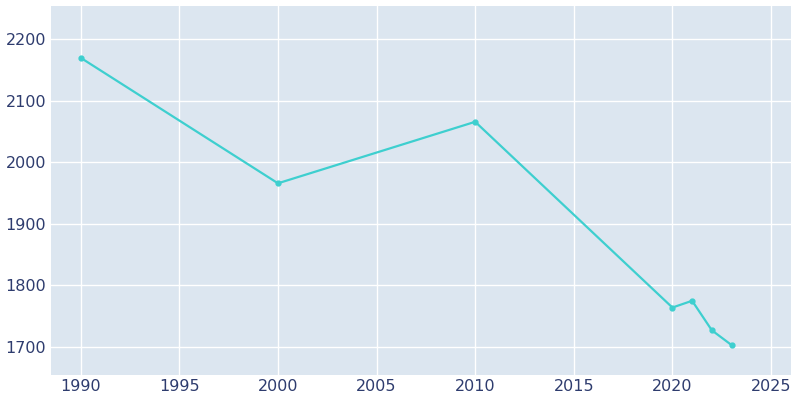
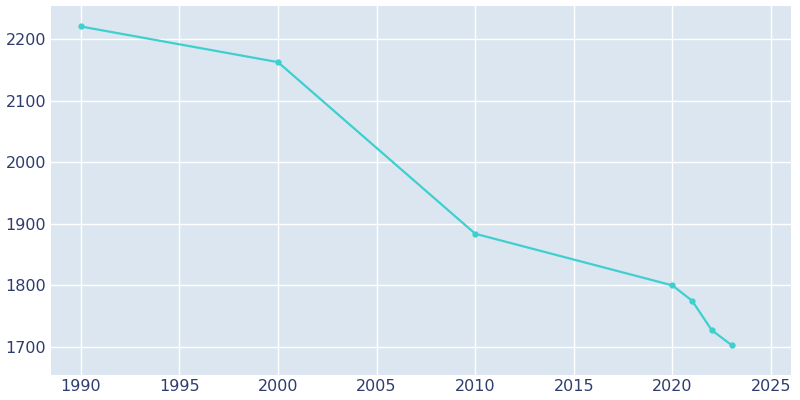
1990: 2170 -> 2221
2000: 1966 -> 2163
2010: 2066 -> 1884
2020: 1764 -> 1800
